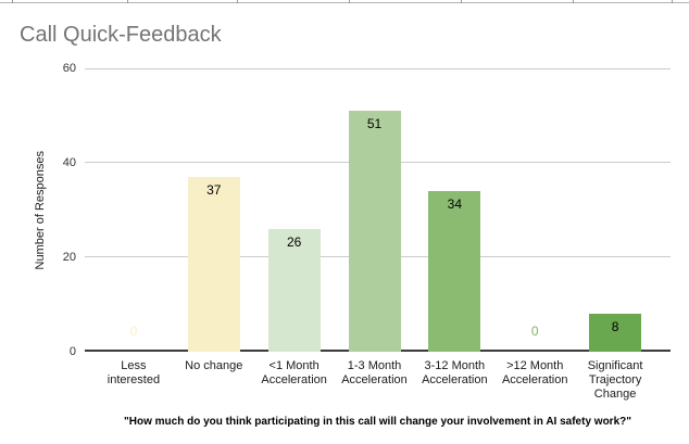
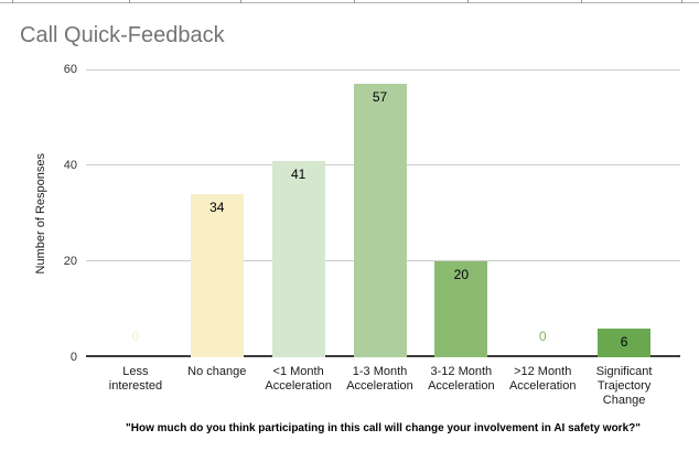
No change: 37 -> 34
<1 Month Acceleration: 26 -> 41
1-3 Month Acceleration: 51 -> 57
3-12 Month Acceleration: 34 -> 20
Significant Trajectory Change: 8 -> 6
